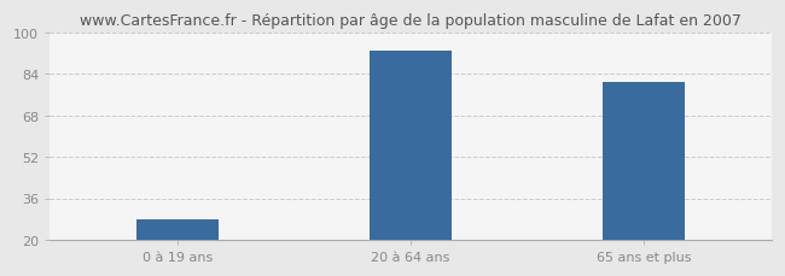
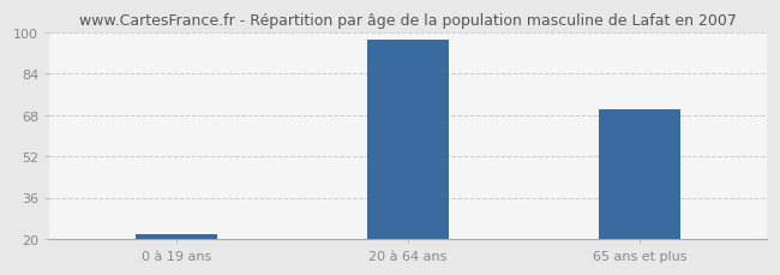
0 à 19 ans: 28 -> 22
20 à 64 ans: 93 -> 97
65 ans et plus: 81 -> 70
